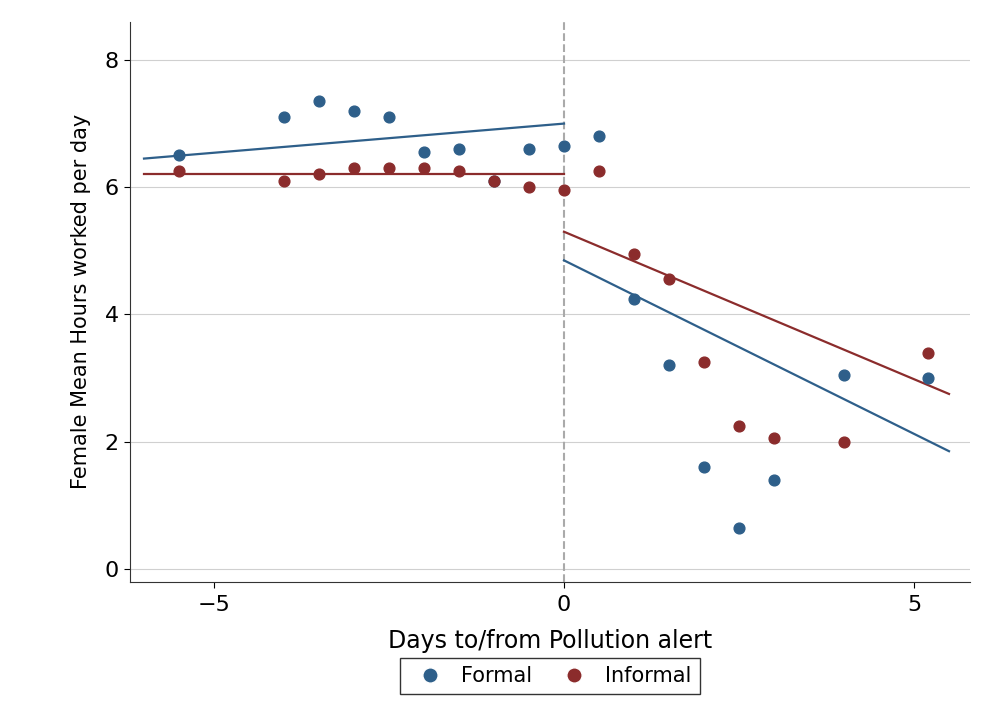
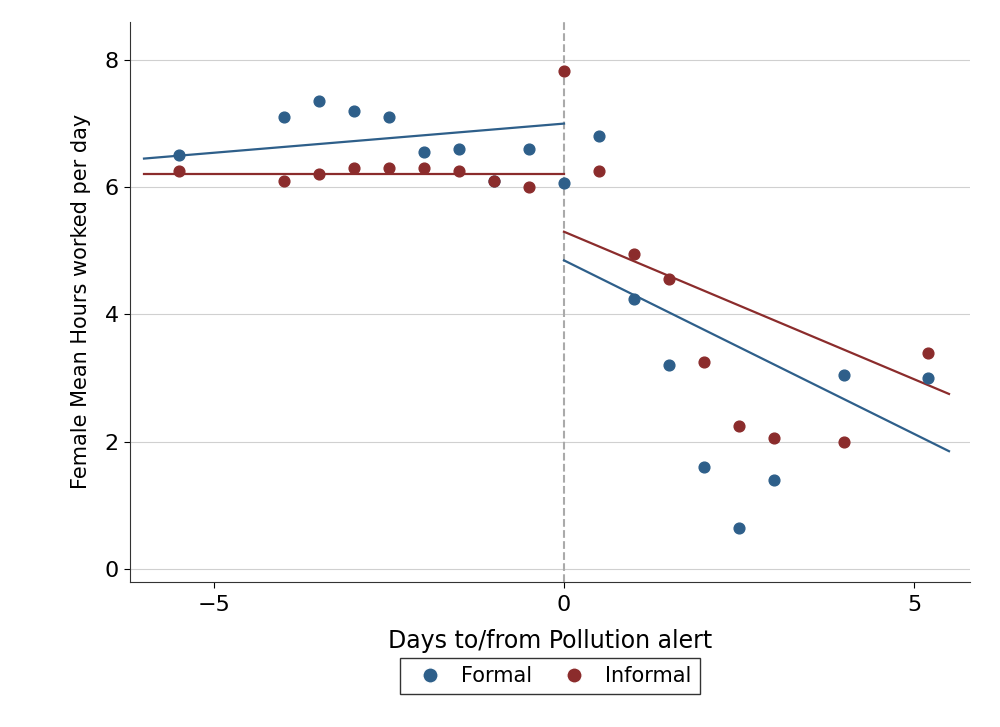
Formal/0: 6.65 -> 6.06
Informal/0: 5.95 -> 7.82
